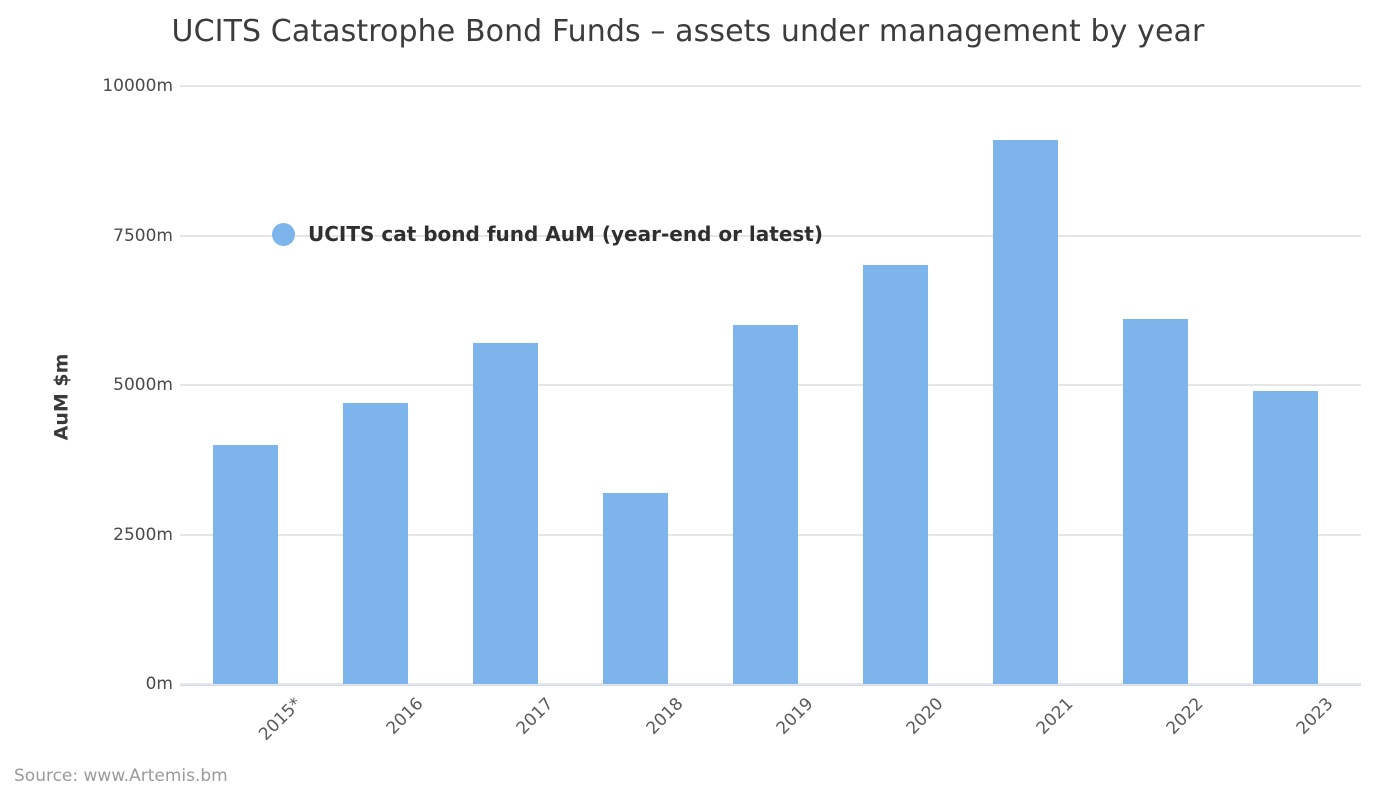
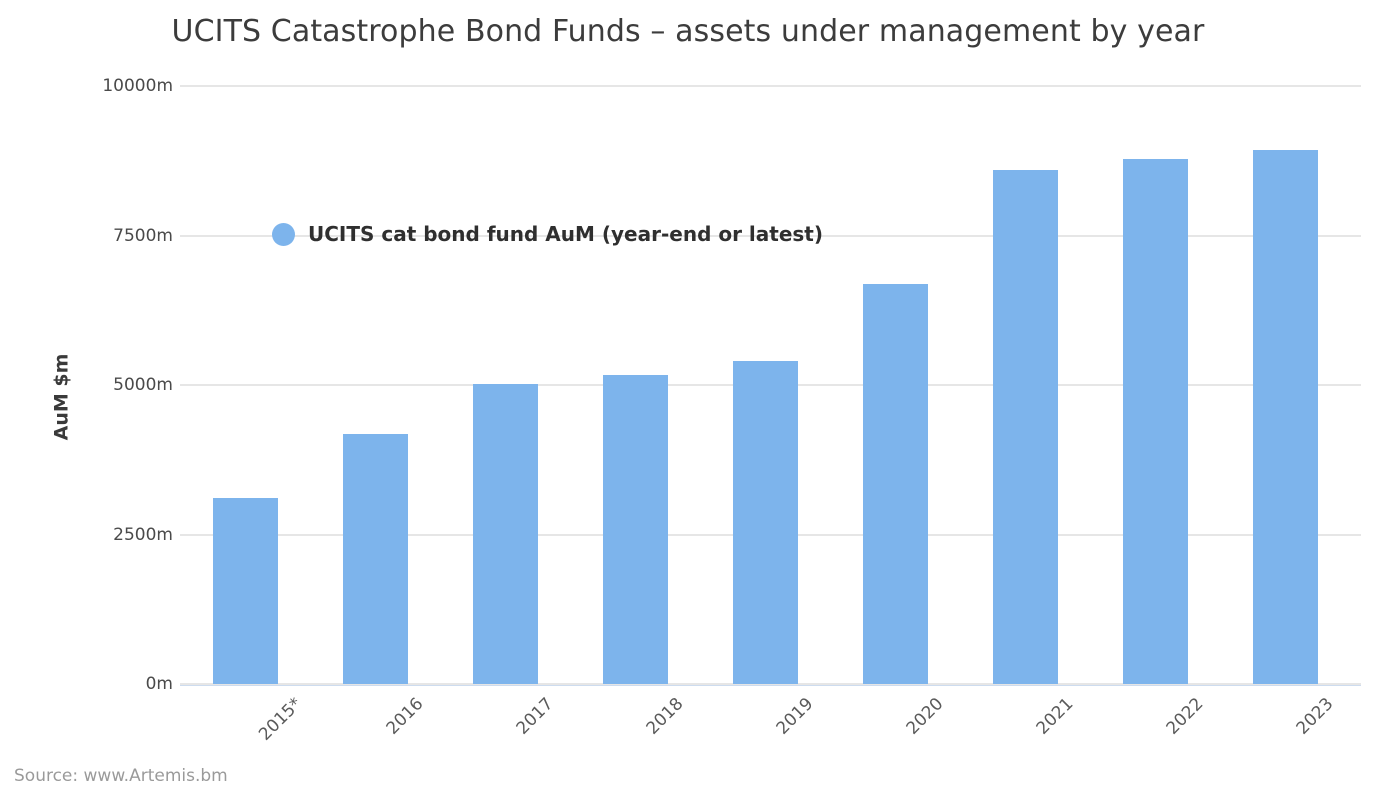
2015*: 4000m -> 3100m
2016: 4700m -> 4200m
2017: 5700m -> 5000m
2018: 3200m -> 5200m
2019: 6000m -> 5400m
2020: 7000m -> 6700m
2021: 9100m -> 8600m
2022: 6100m -> 8800m
2023: 4900m -> 8900m
